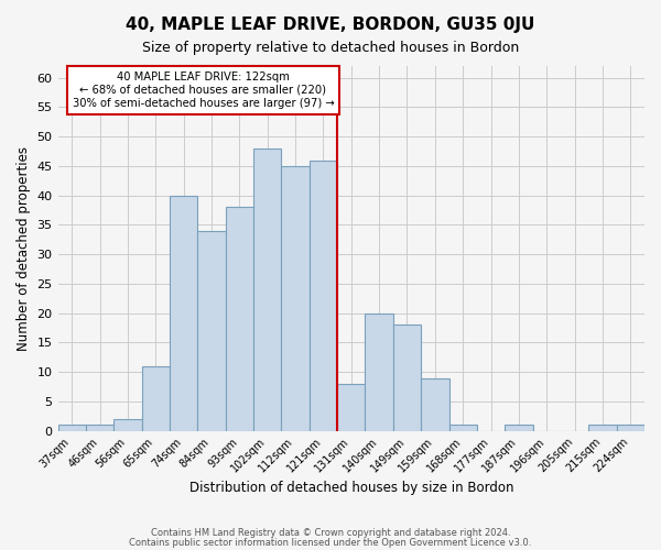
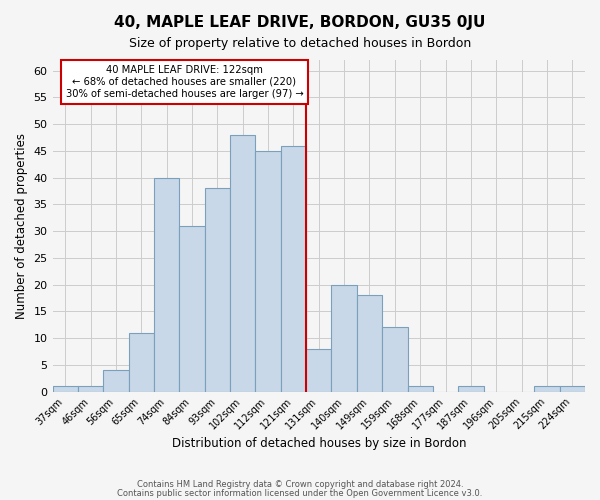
56sqm: 2 -> 4
84sqm: 34 -> 31
159sqm: 9 -> 12
